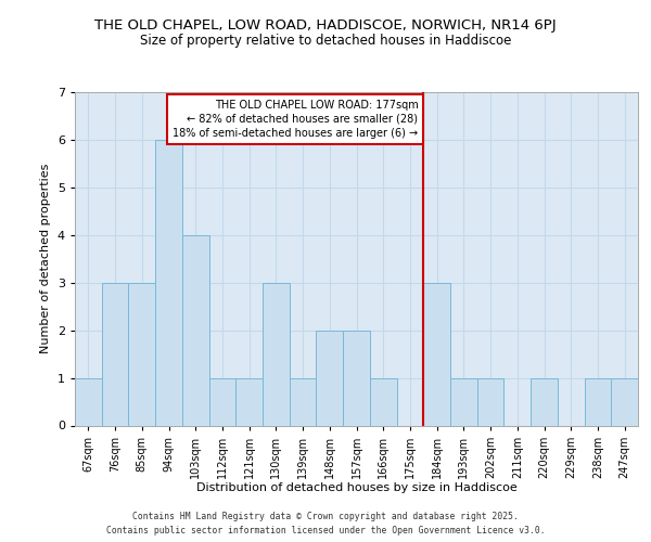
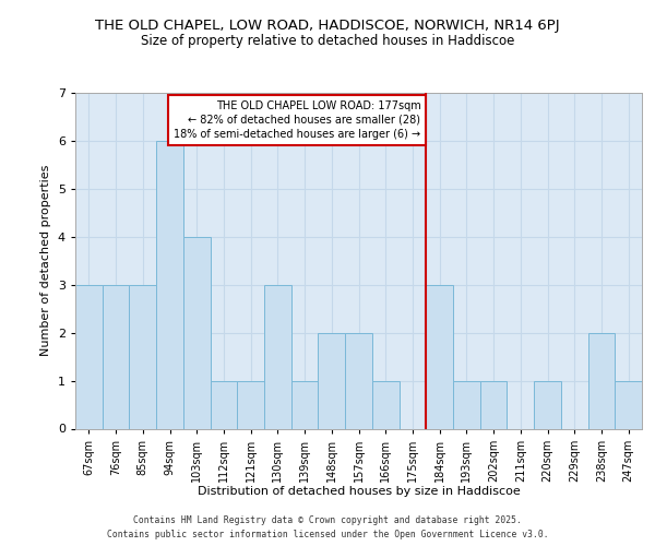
67sqm: 1 -> 3
238sqm: 1 -> 2
